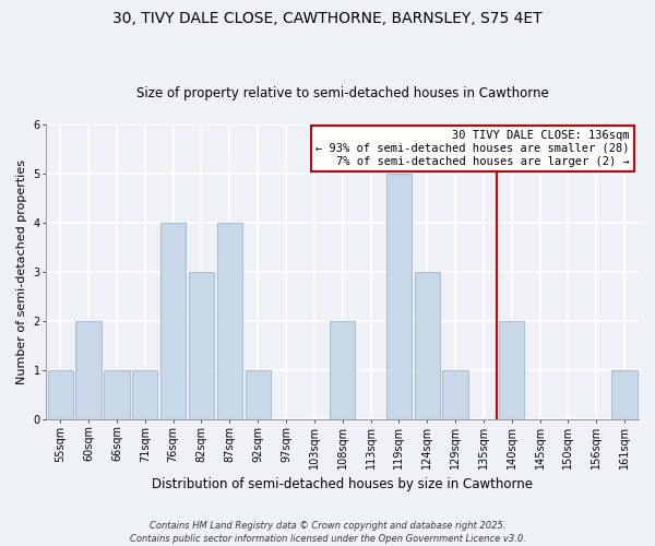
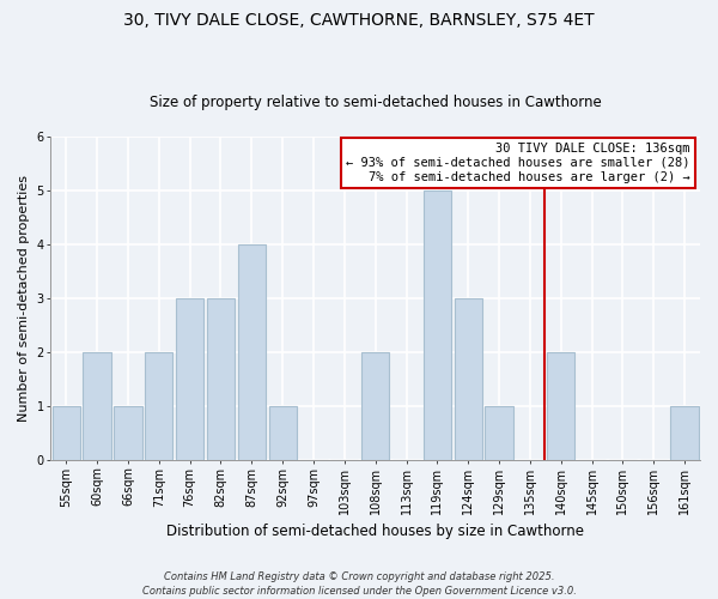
71sqm: 1 -> 2
76sqm: 4 -> 3
